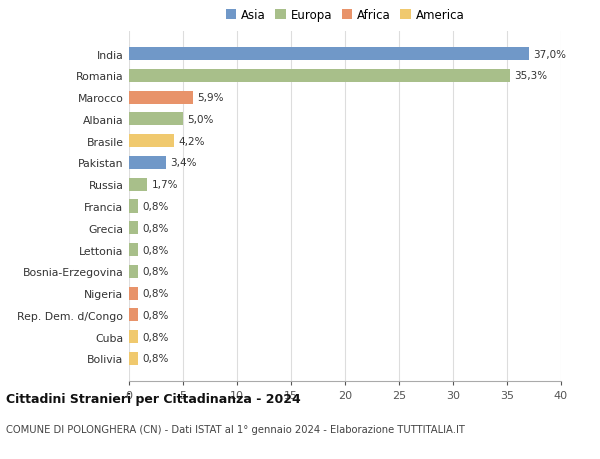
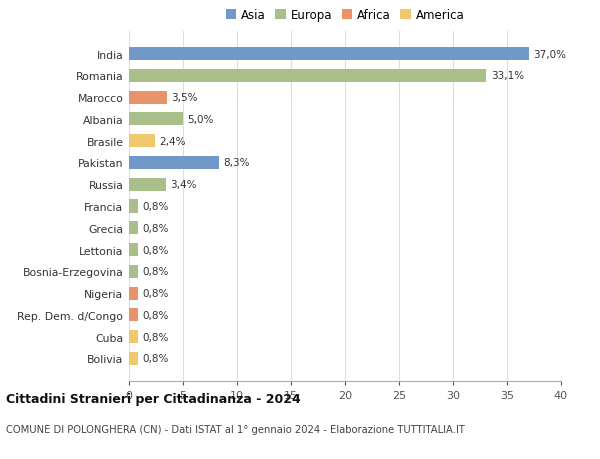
Romania: 35,3% -> 33,1%
Marocco: 5,9% -> 3,5%
Brasile: 4,2% -> 2,4%
Pakistan: 3,4% -> 8,3%
Russia: 1,7% -> 3,4%
